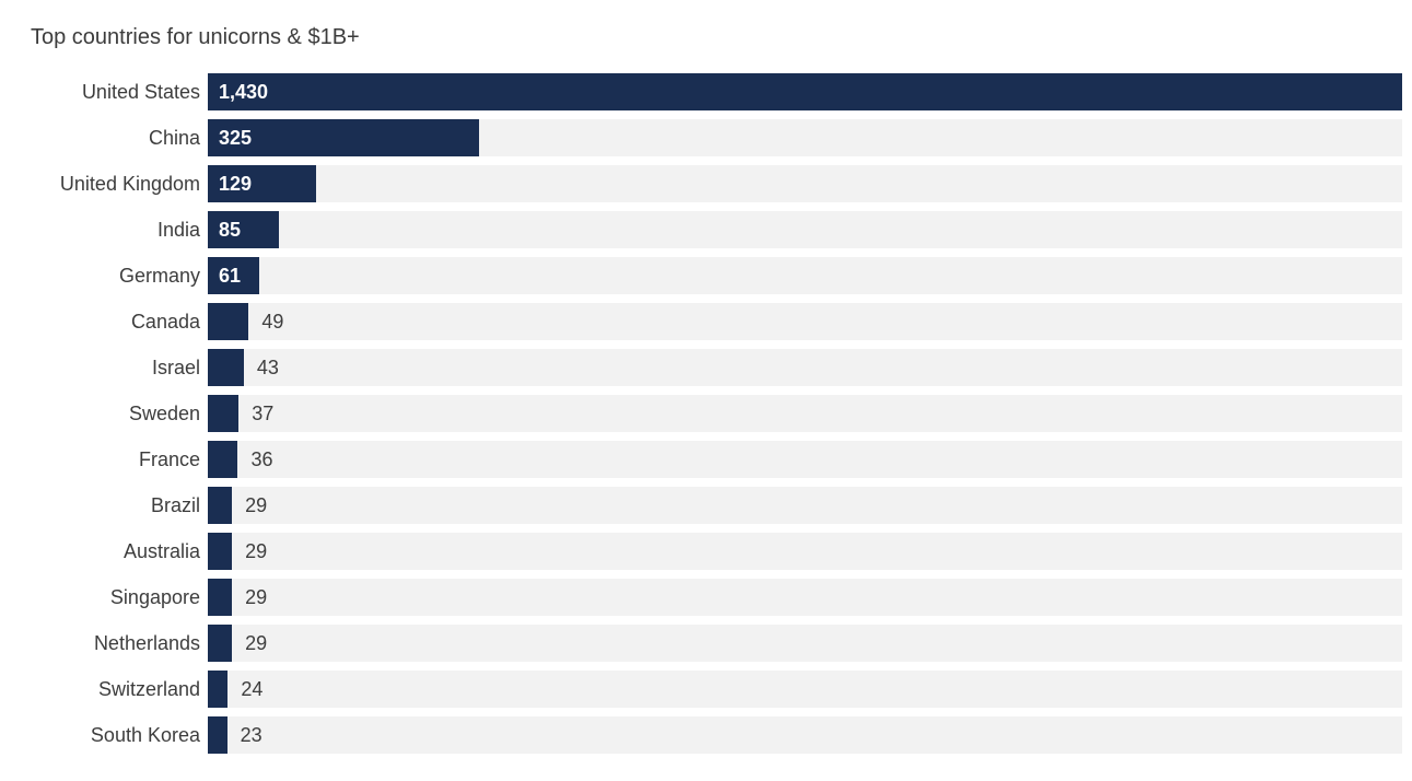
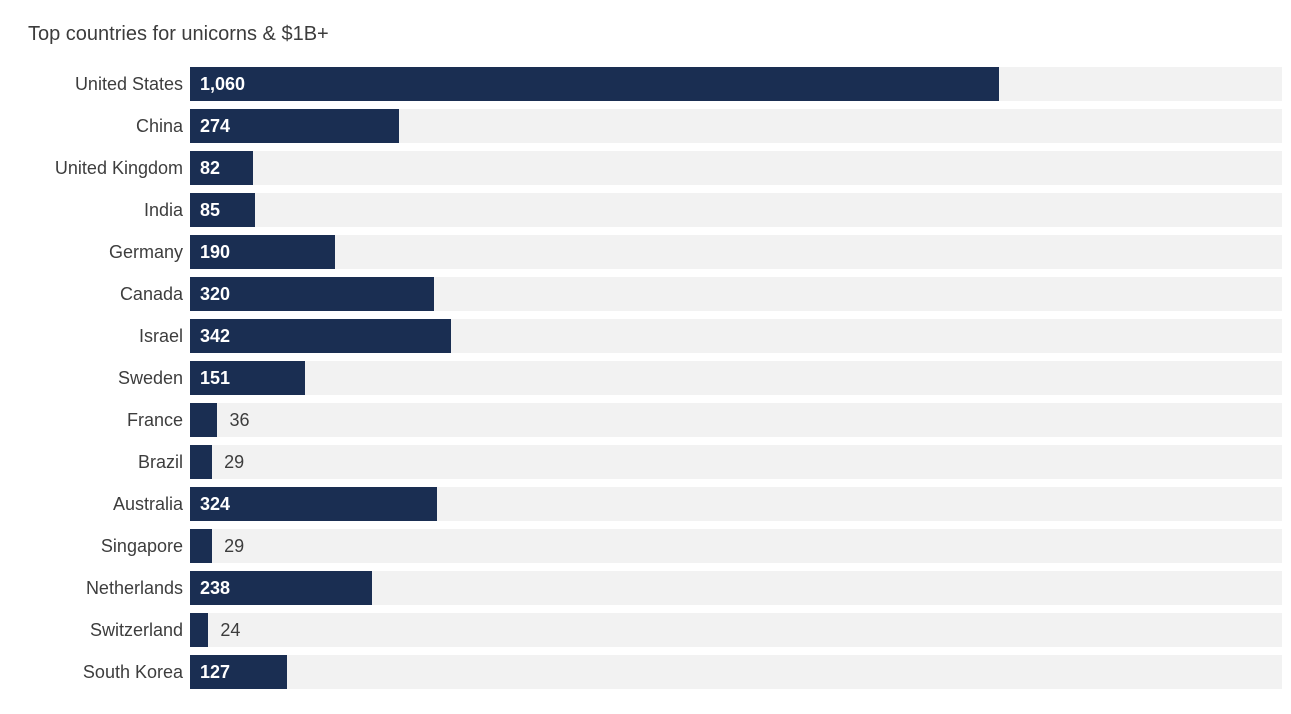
United States: 1,430 -> 1,060
China: 325 -> 274
United Kingdom: 129 -> 82
Germany: 61 -> 190
Canada: 49 -> 320
Israel: 43 -> 342
Sweden: 37 -> 151
Australia: 29 -> 324
Netherlands: 29 -> 238
South Korea: 23 -> 127
